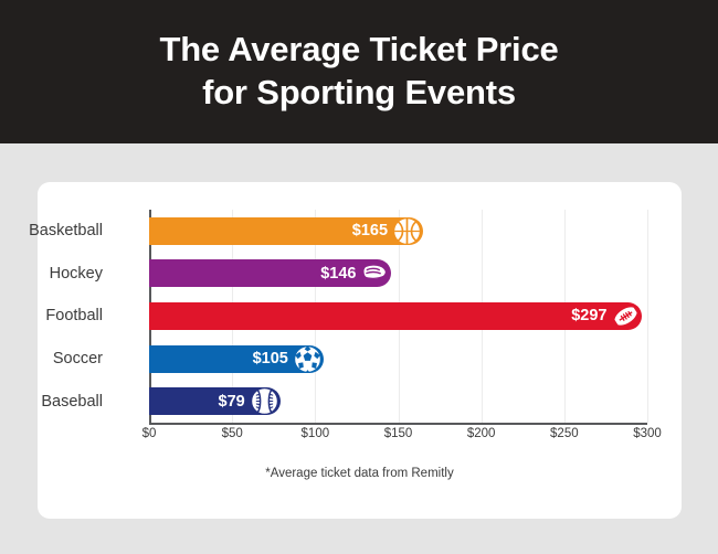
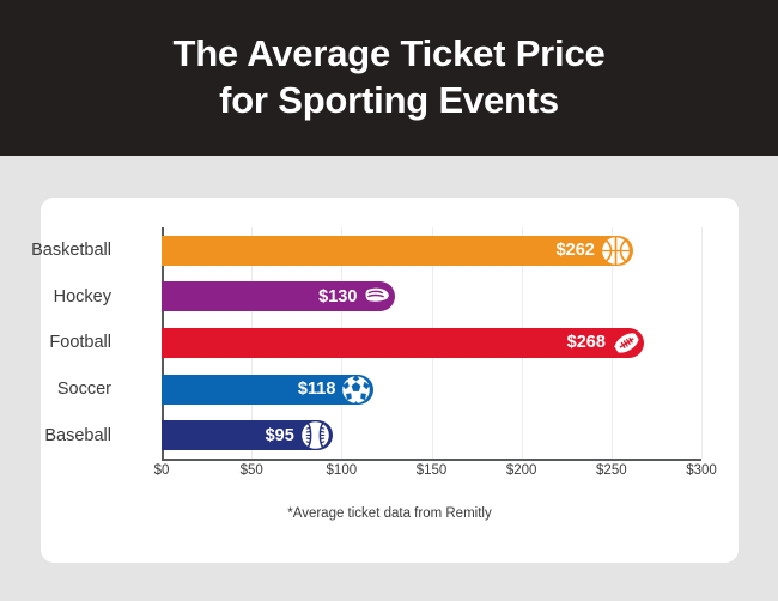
Basketball: $165 -> $262
Hockey: $146 -> $130
Football: $297 -> $268
Soccer: $105 -> $118
Baseball: $79 -> $95
